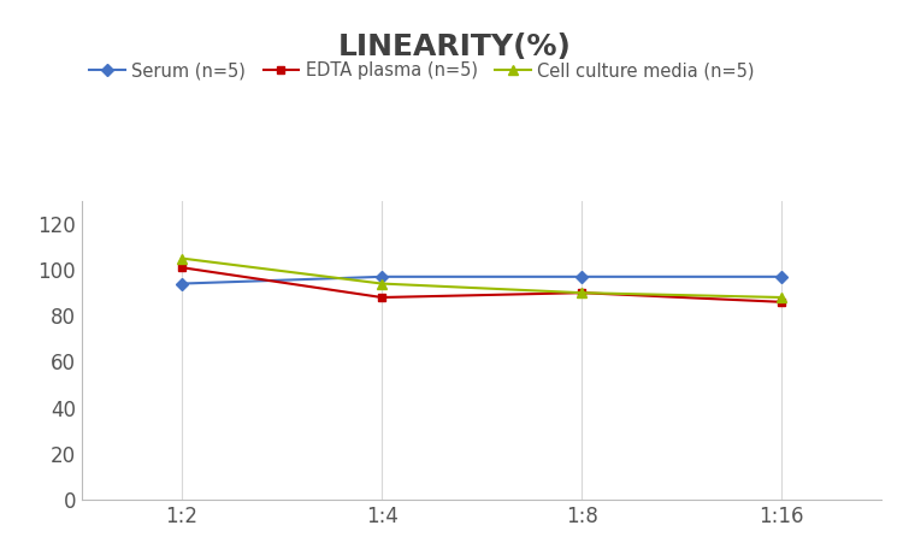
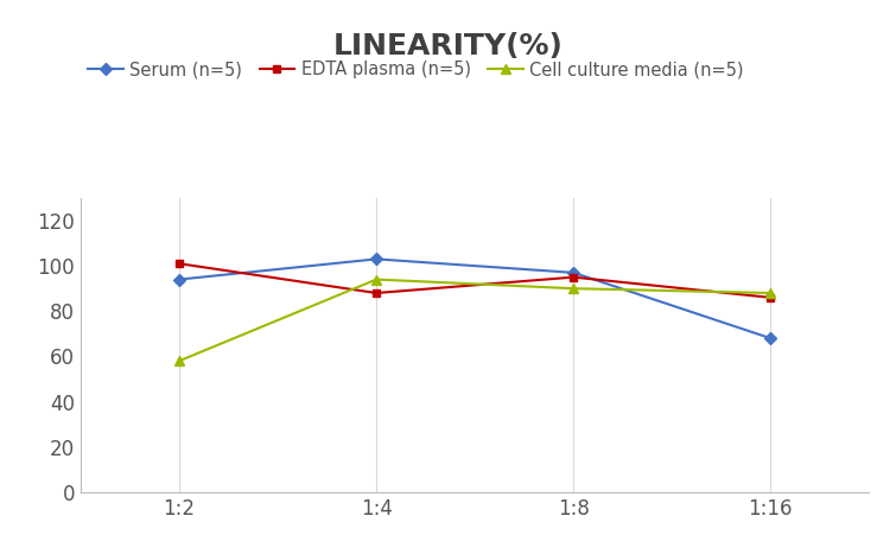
Cell culture media (n=5)/1:2: 105 -> 58
Serum (n=5)/1:4: 97 -> 103
EDTA plasma (n=5)/1:8: 90 -> 95
Serum (n=5)/1:16: 97 -> 68
